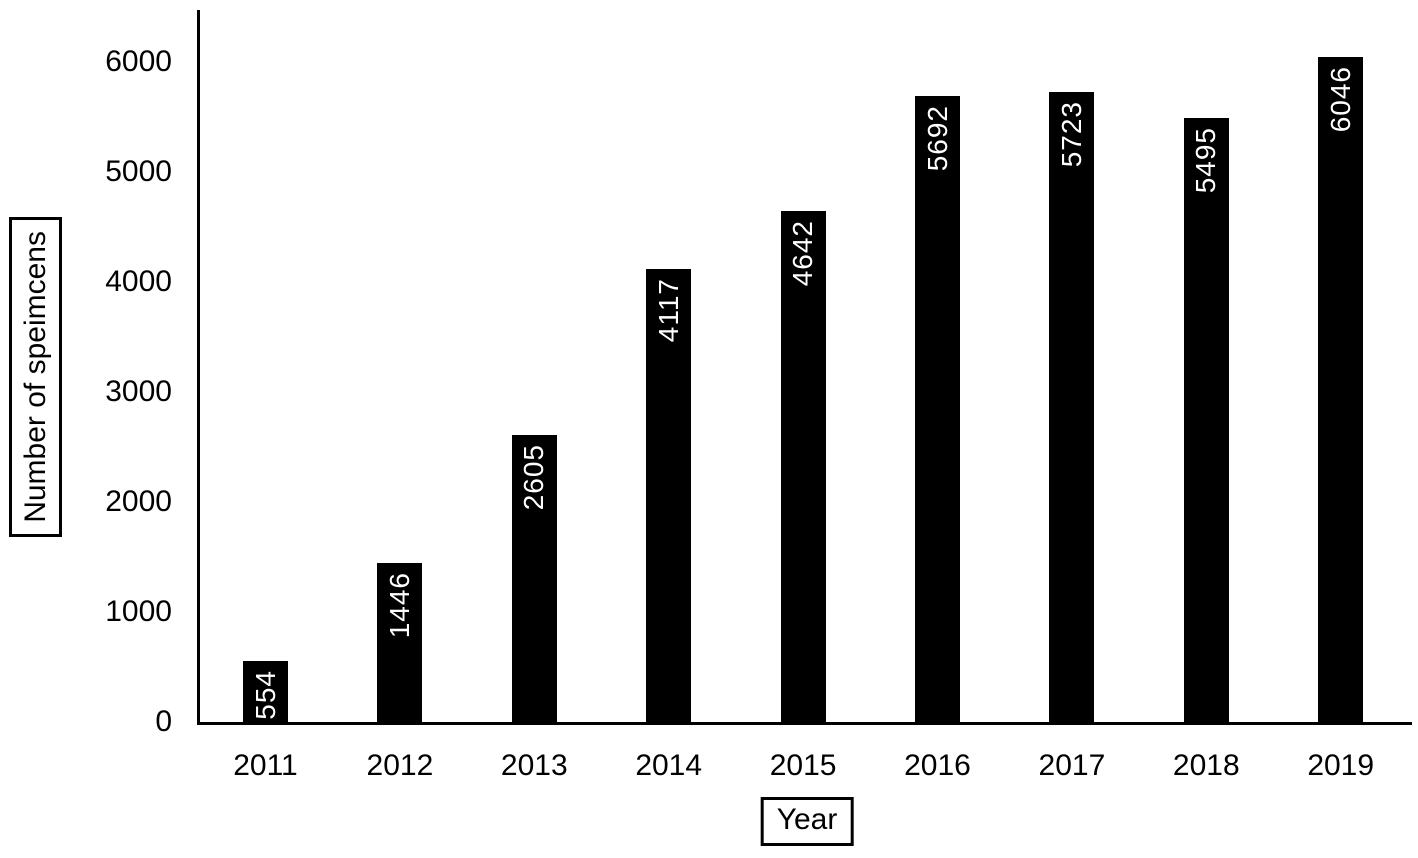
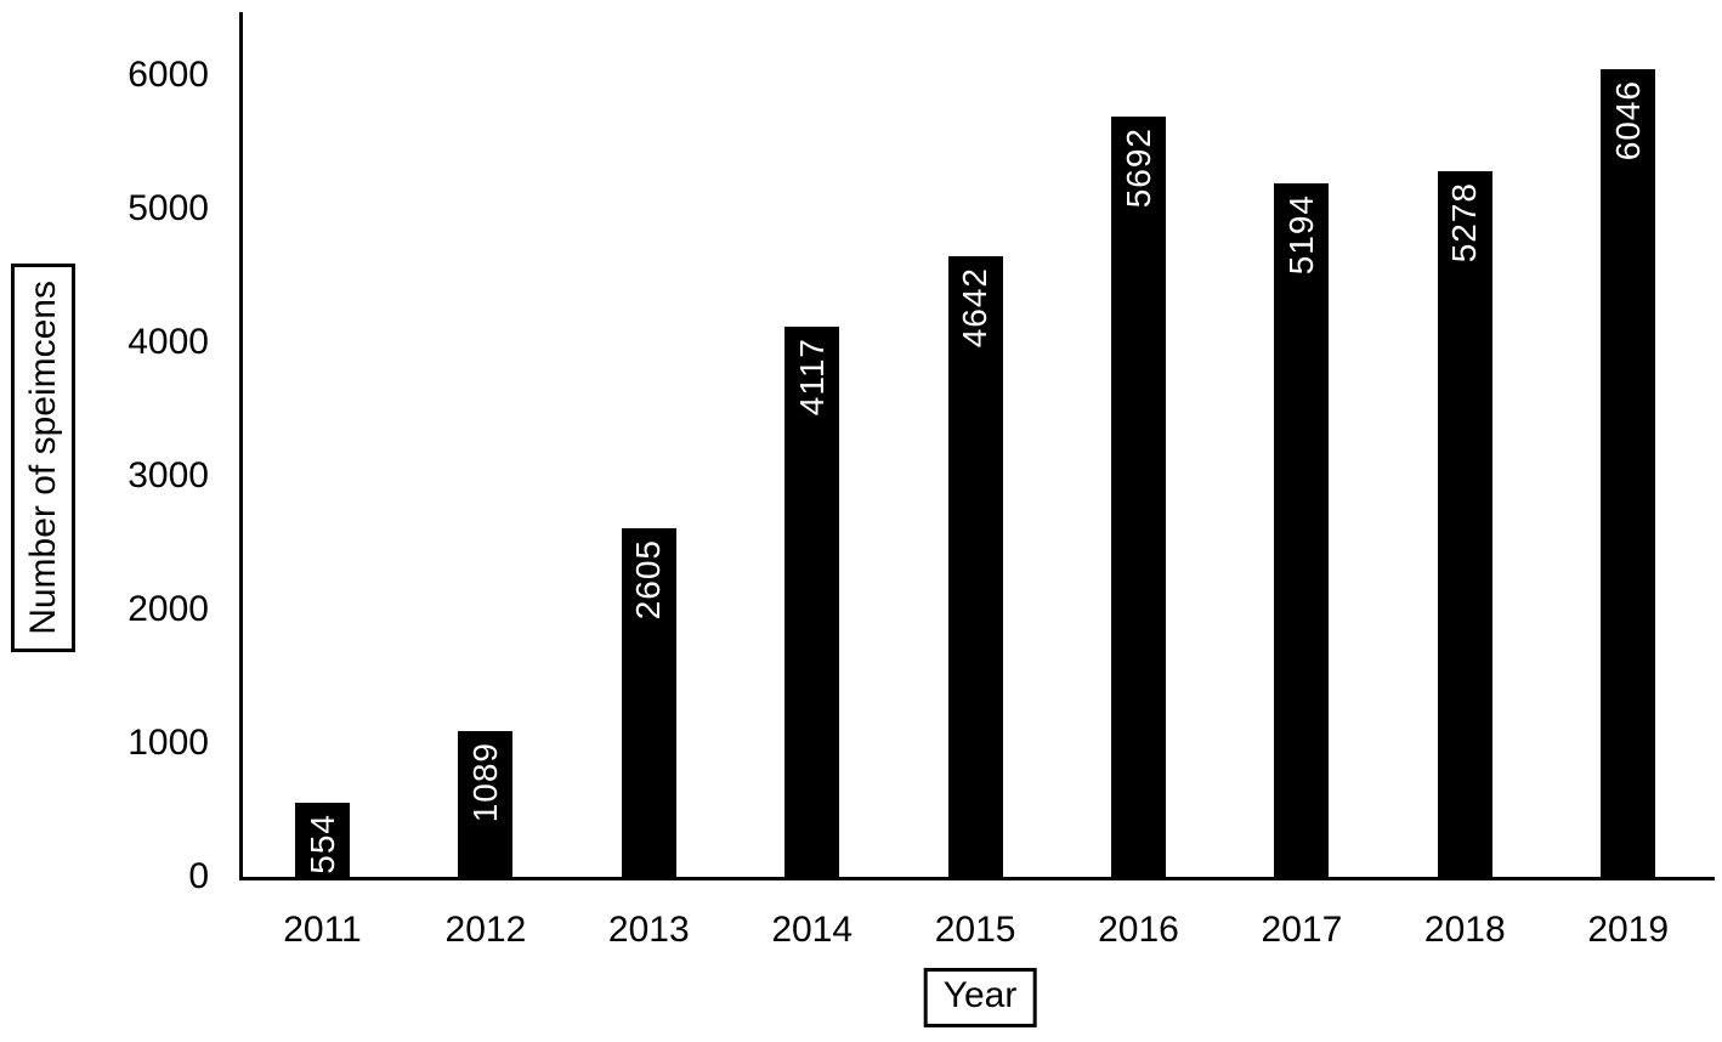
2012: 1446 -> 1089
2017: 5723 -> 5194
2018: 5495 -> 5278
